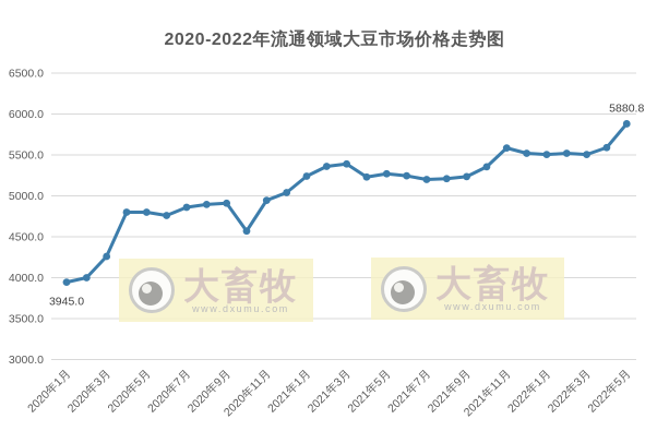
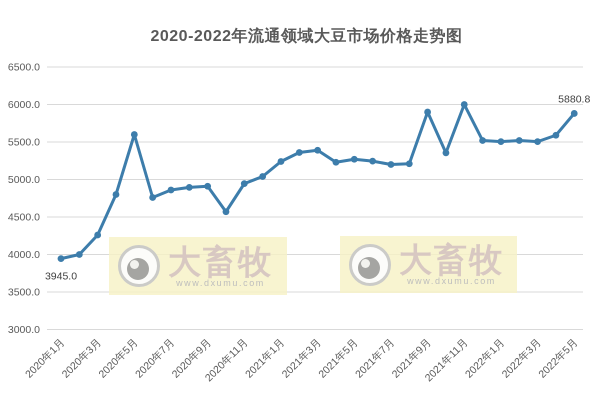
2020年5月: 4800 -> 5600
2021年9月: 5200 -> 5900
2021年11月: 5600 -> 6000
